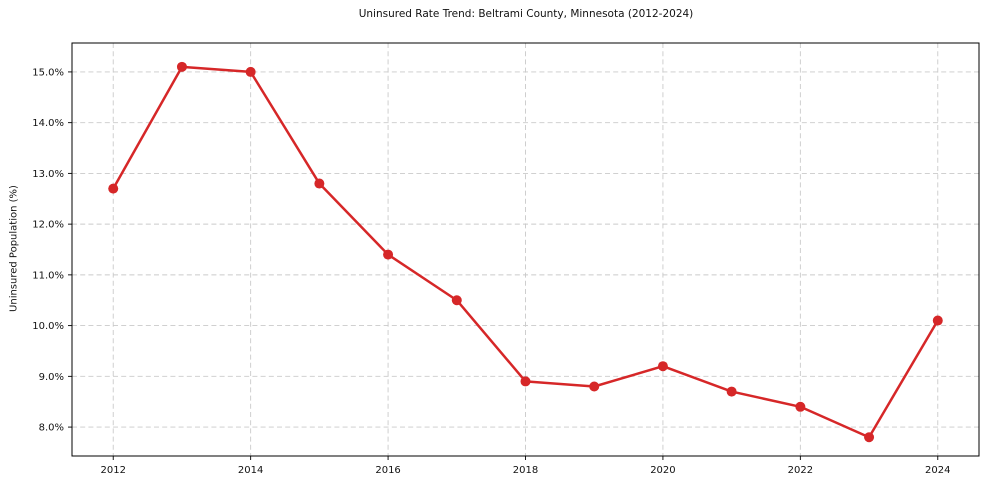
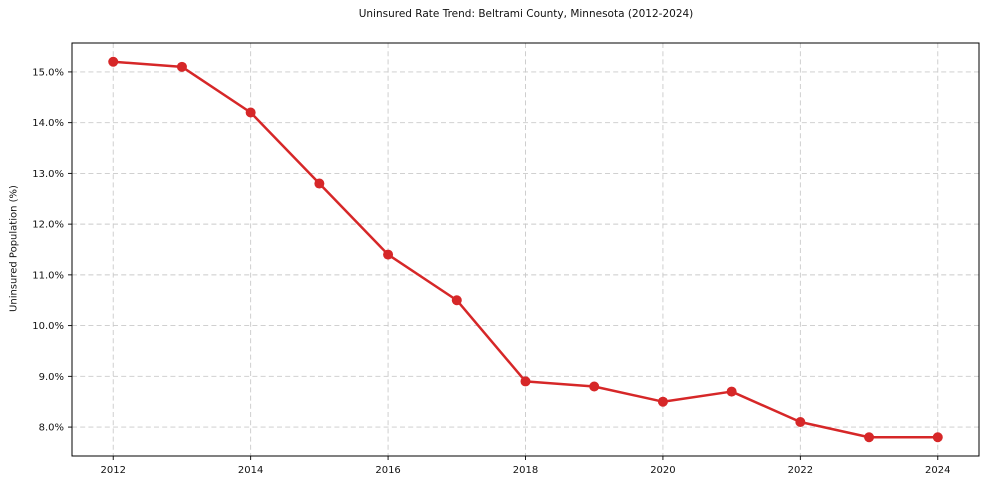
2012: 12.7% -> 15.2%
2014: 15.0% -> 14.2%
2020: 9.2% -> 8.5%
2022: 8.4% -> 8.1%
2024: 10.1% -> 7.8%
